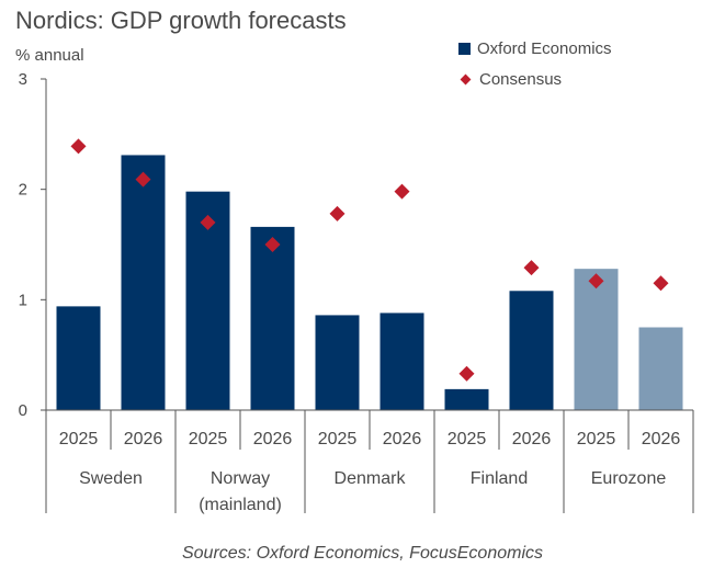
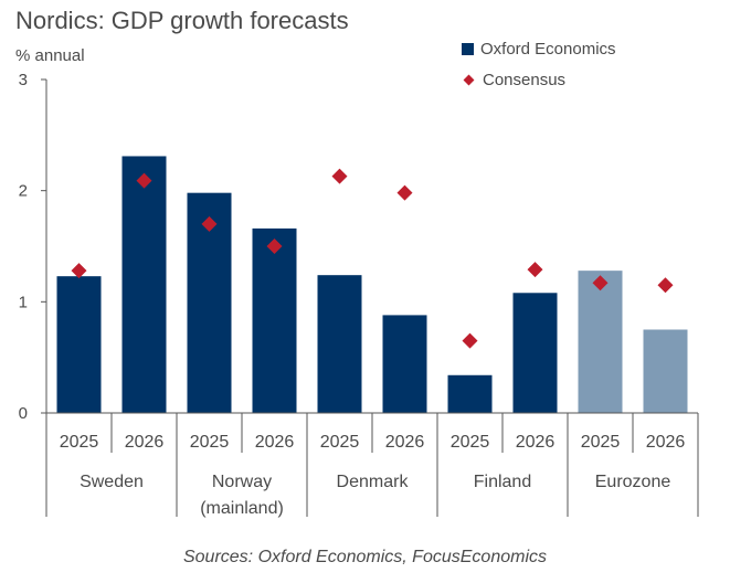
Oxford Economics/Sweden 2025: 0.94 -> 1.23
Consensus/Sweden 2025: 2.39 -> 1.28
Oxford Economics/Denmark 2025: 0.86 -> 1.24
Consensus/Denmark 2025: 1.78 -> 2.13
Oxford Economics/Finland 2025: 0.19 -> 0.34
Consensus/Finland 2025: 0.33 -> 0.65
